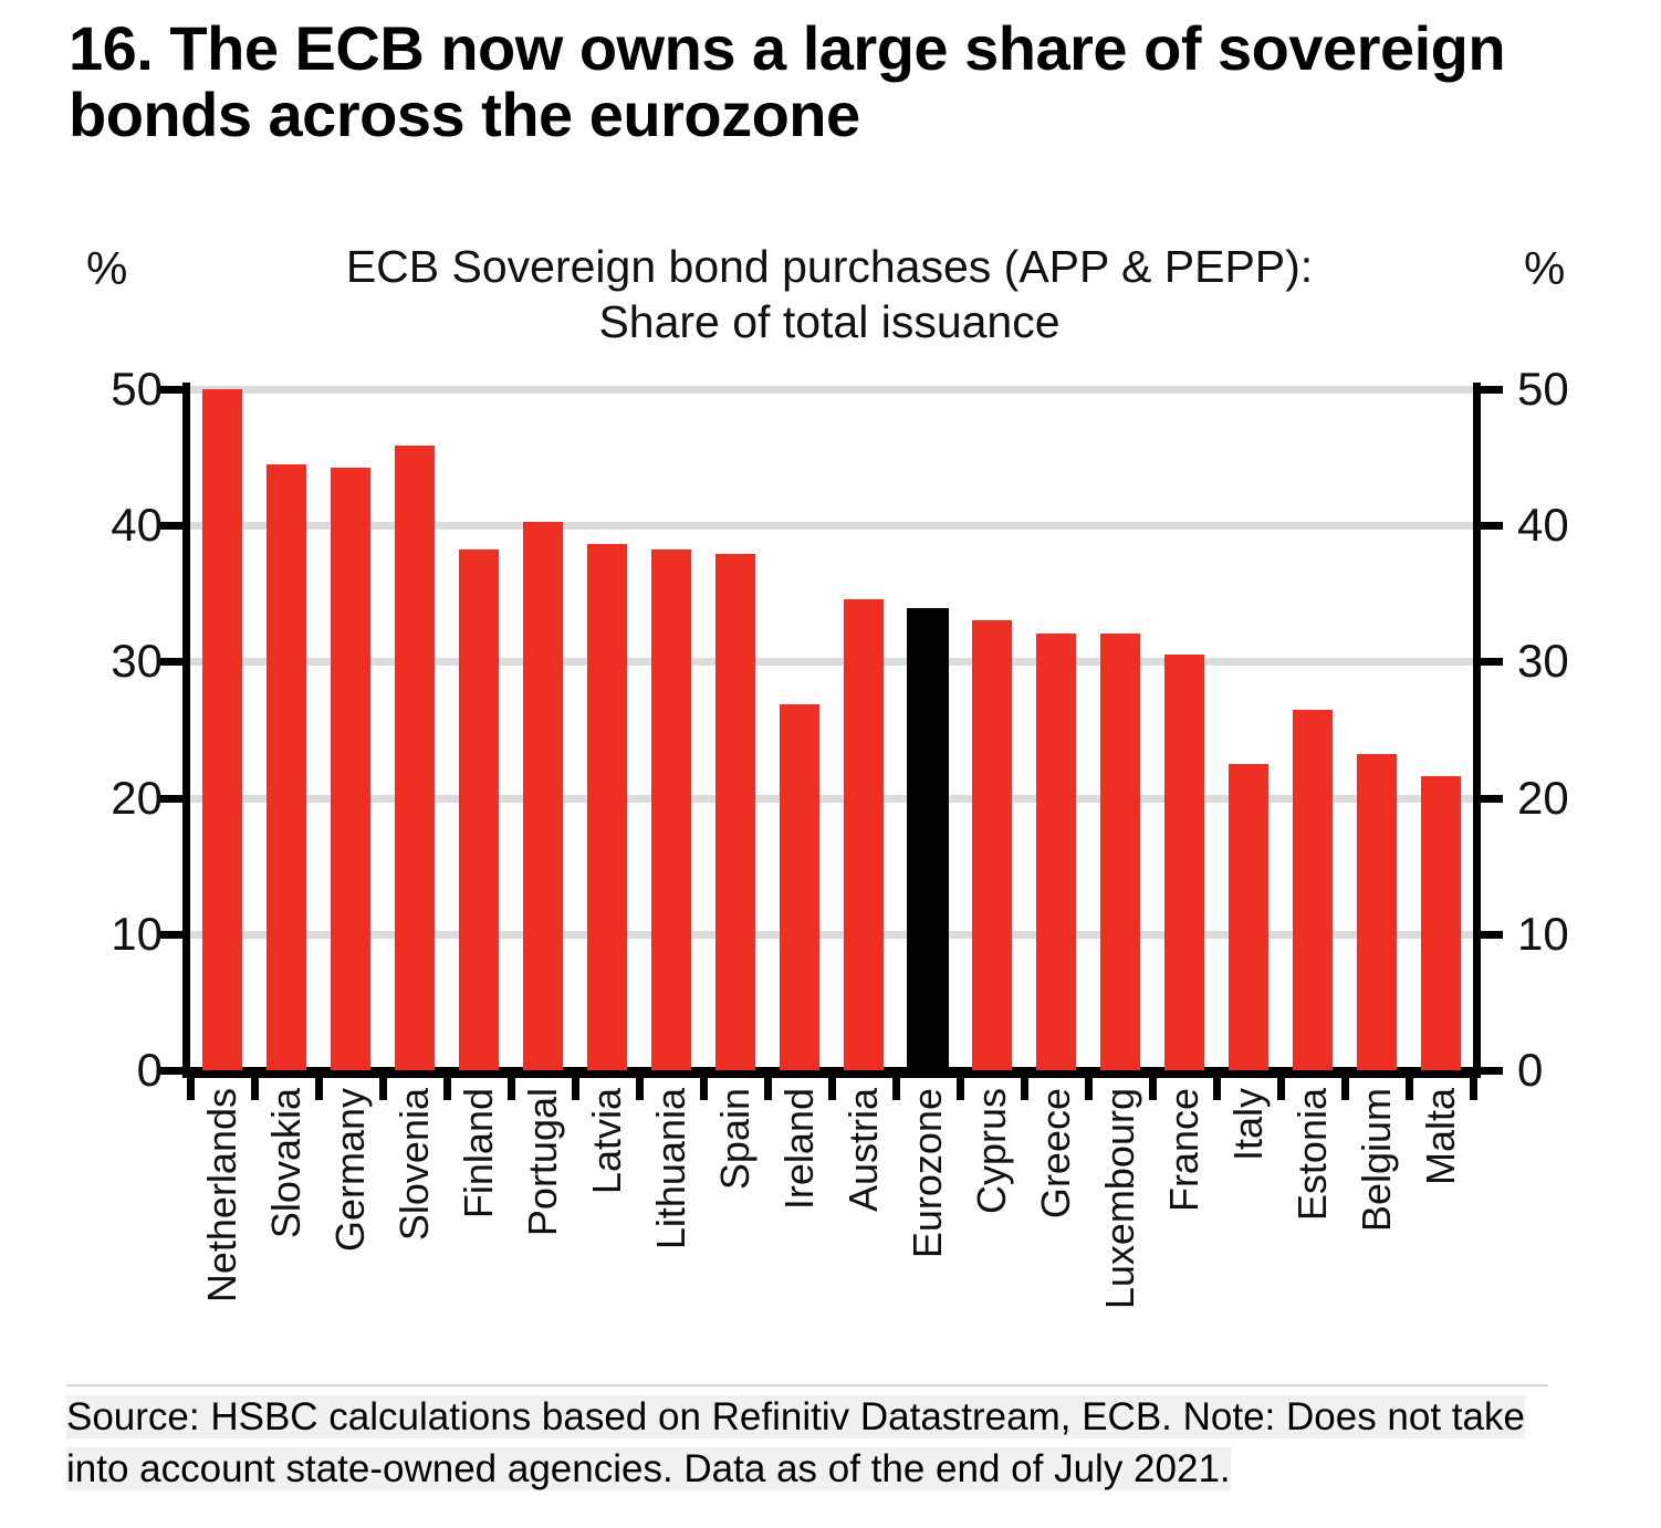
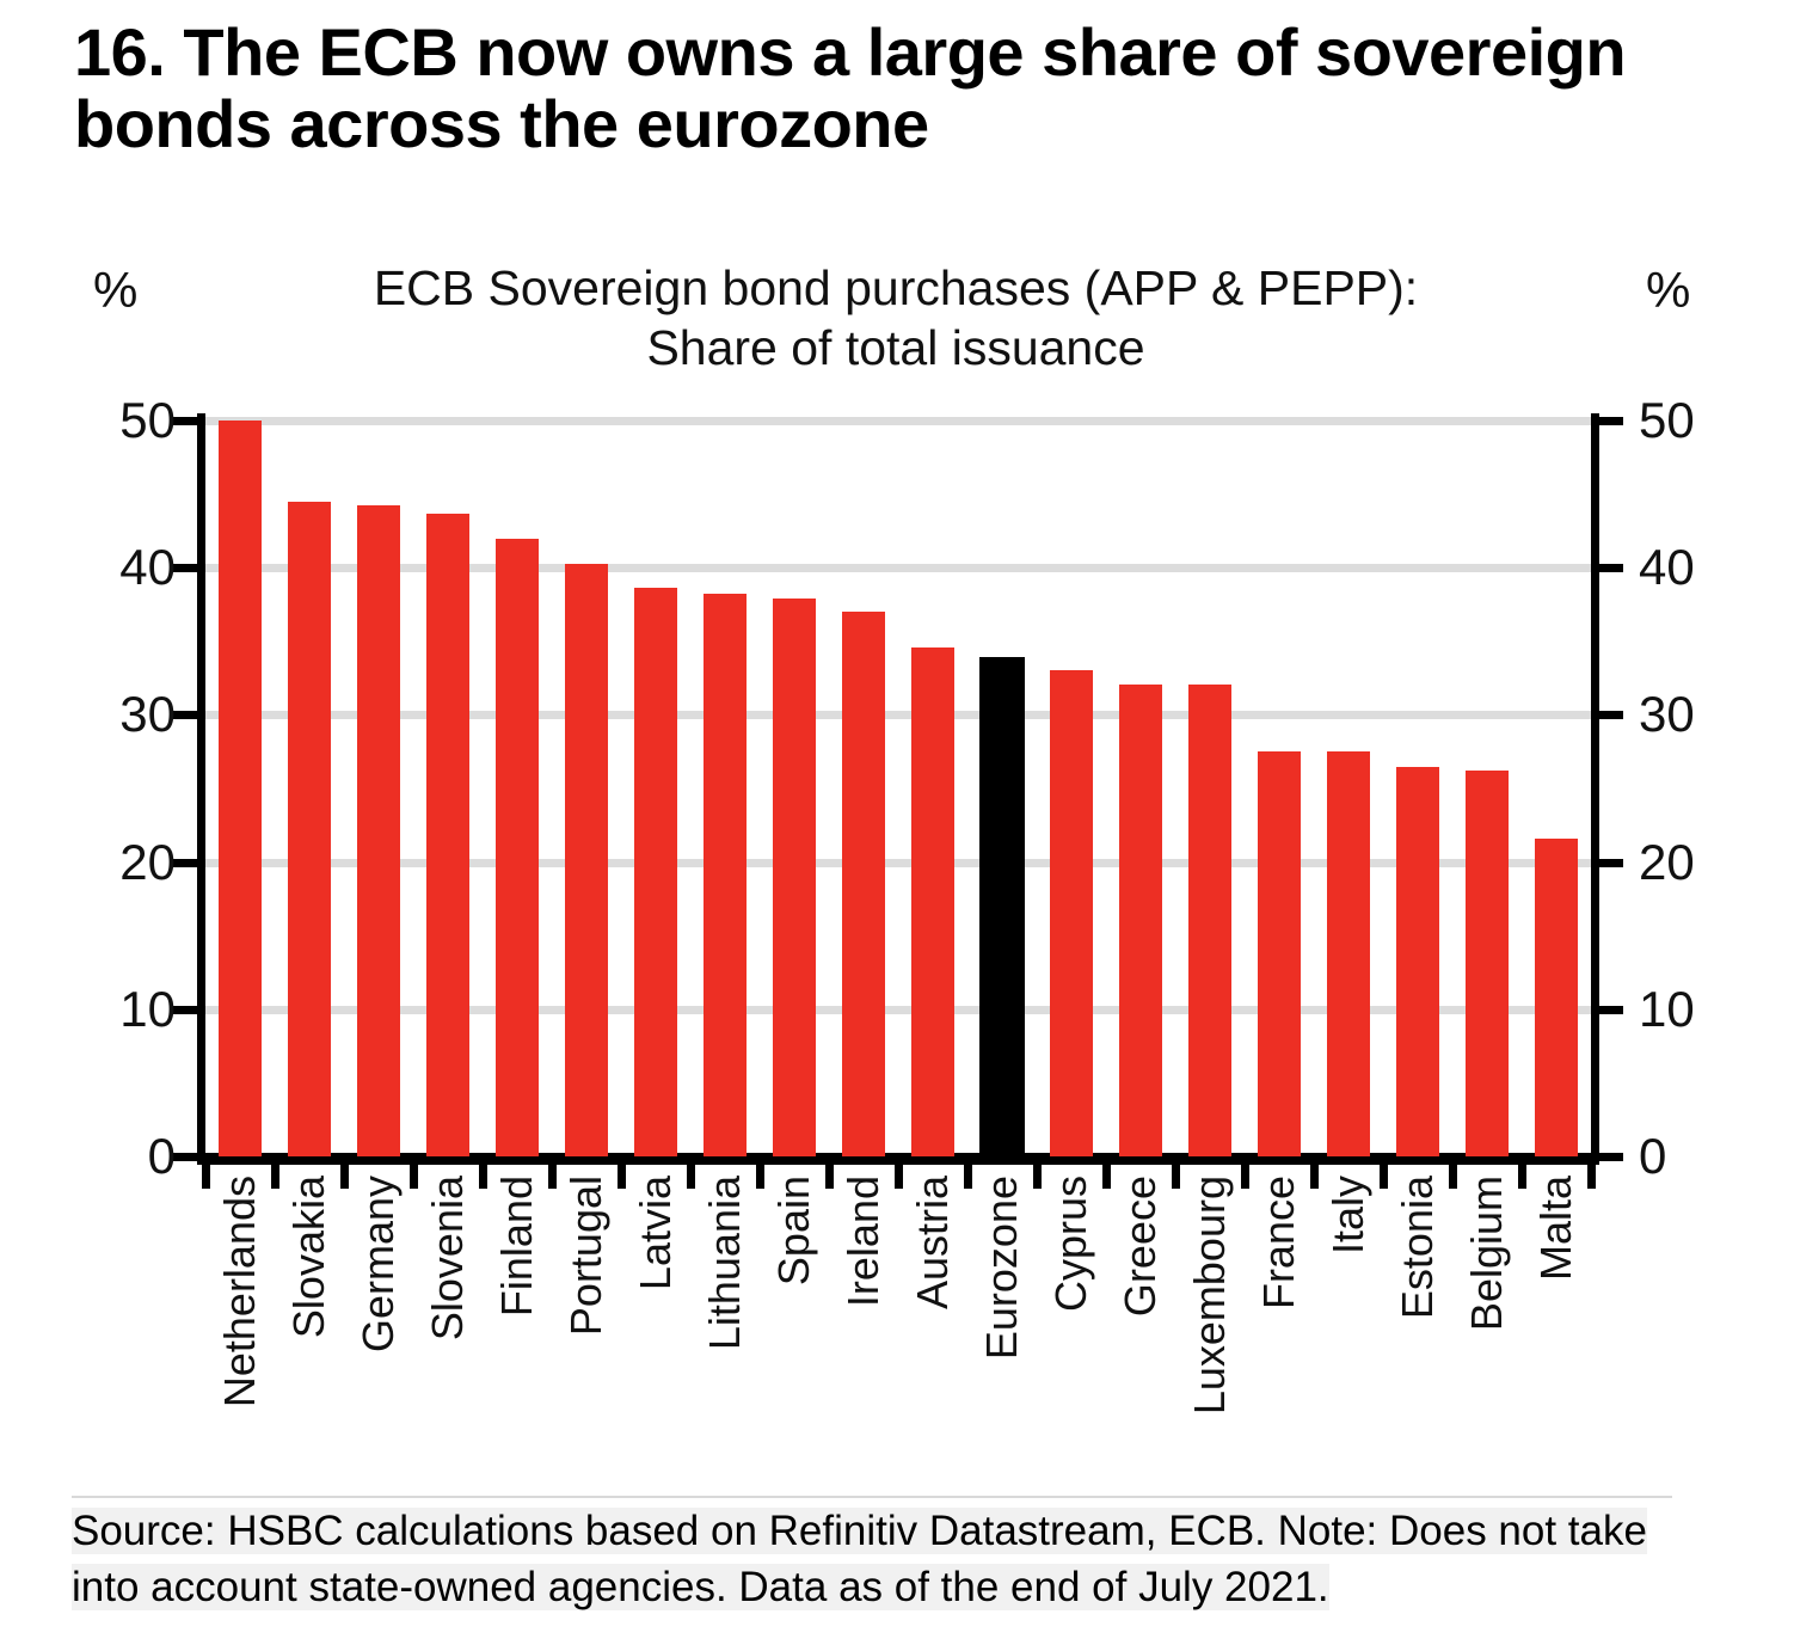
Slovenia: 45.9 -> 43.7
Finland: 38.2 -> 42.0
Ireland: 26.9 -> 37.0
France: 30.5 -> 27.5
Italy: 22.5 -> 27.5
Belgium: 23.2 -> 26.2
